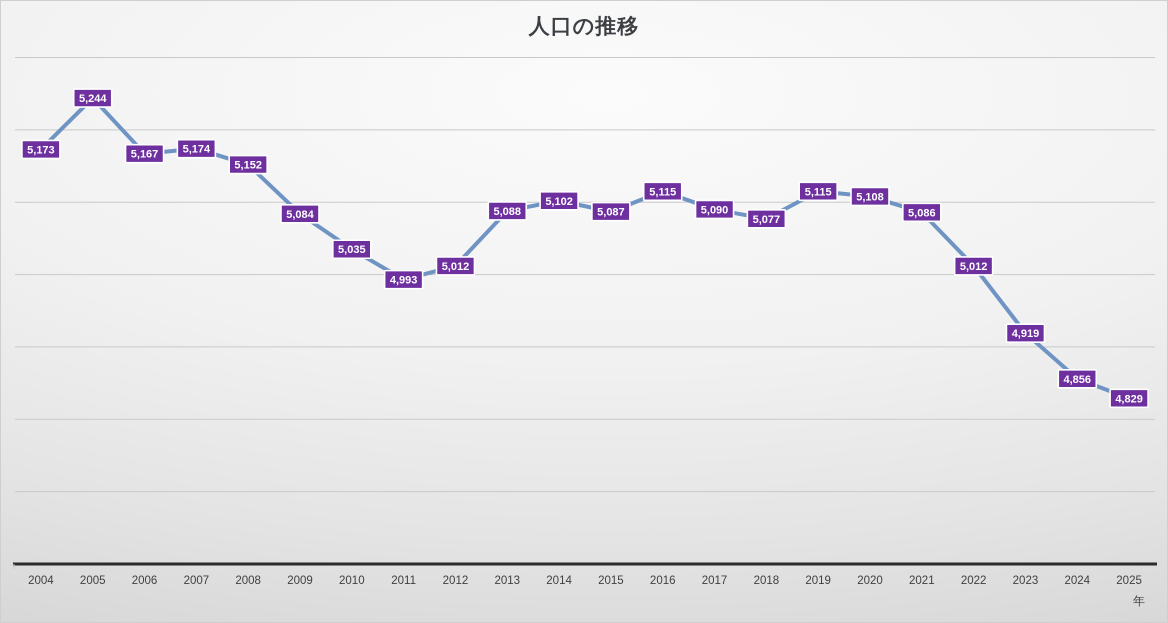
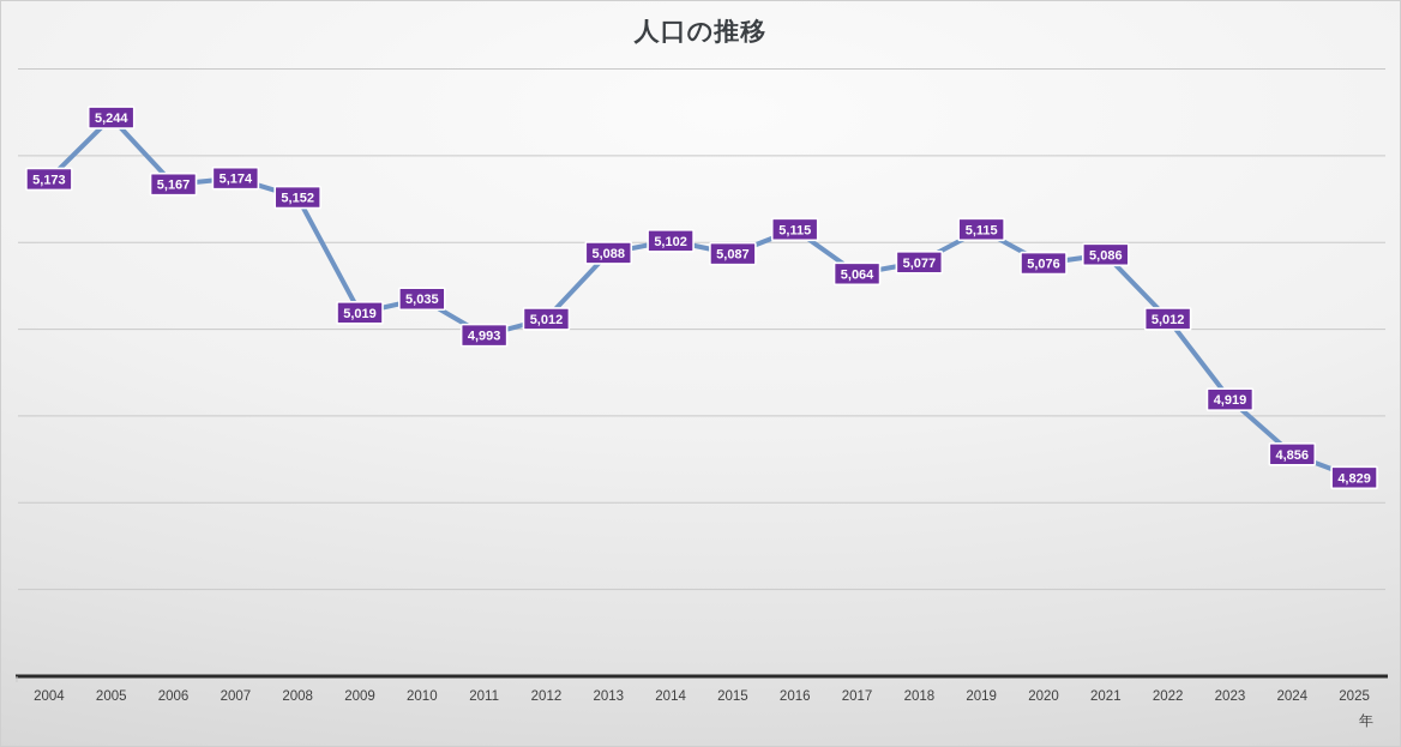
2009: 5,084 -> 5,019
2017: 5,090 -> 5,064
2020: 5,108 -> 5,076
